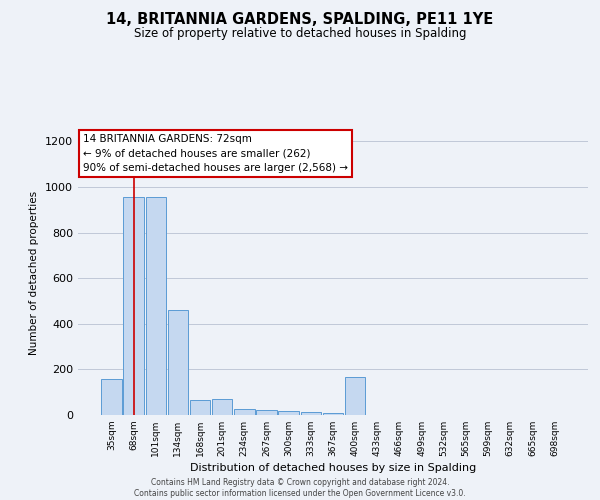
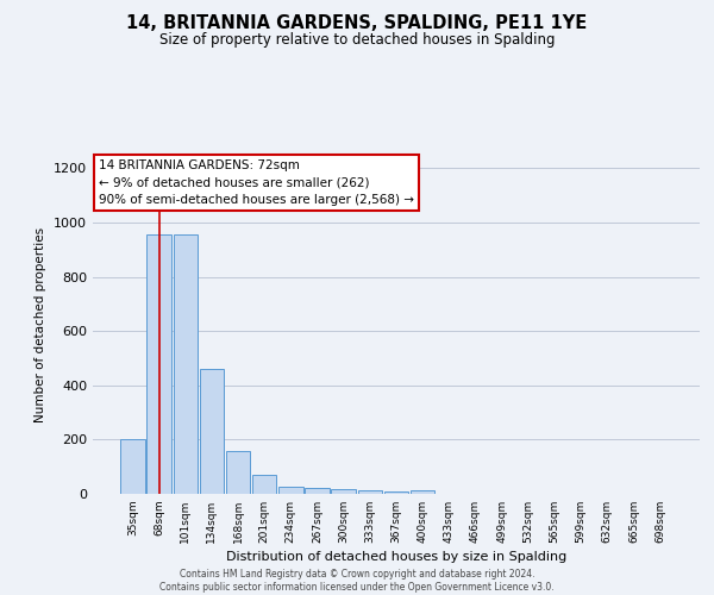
35sqm: 160 -> 200
168sqm: 65 -> 160
400sqm: 165 -> 12
